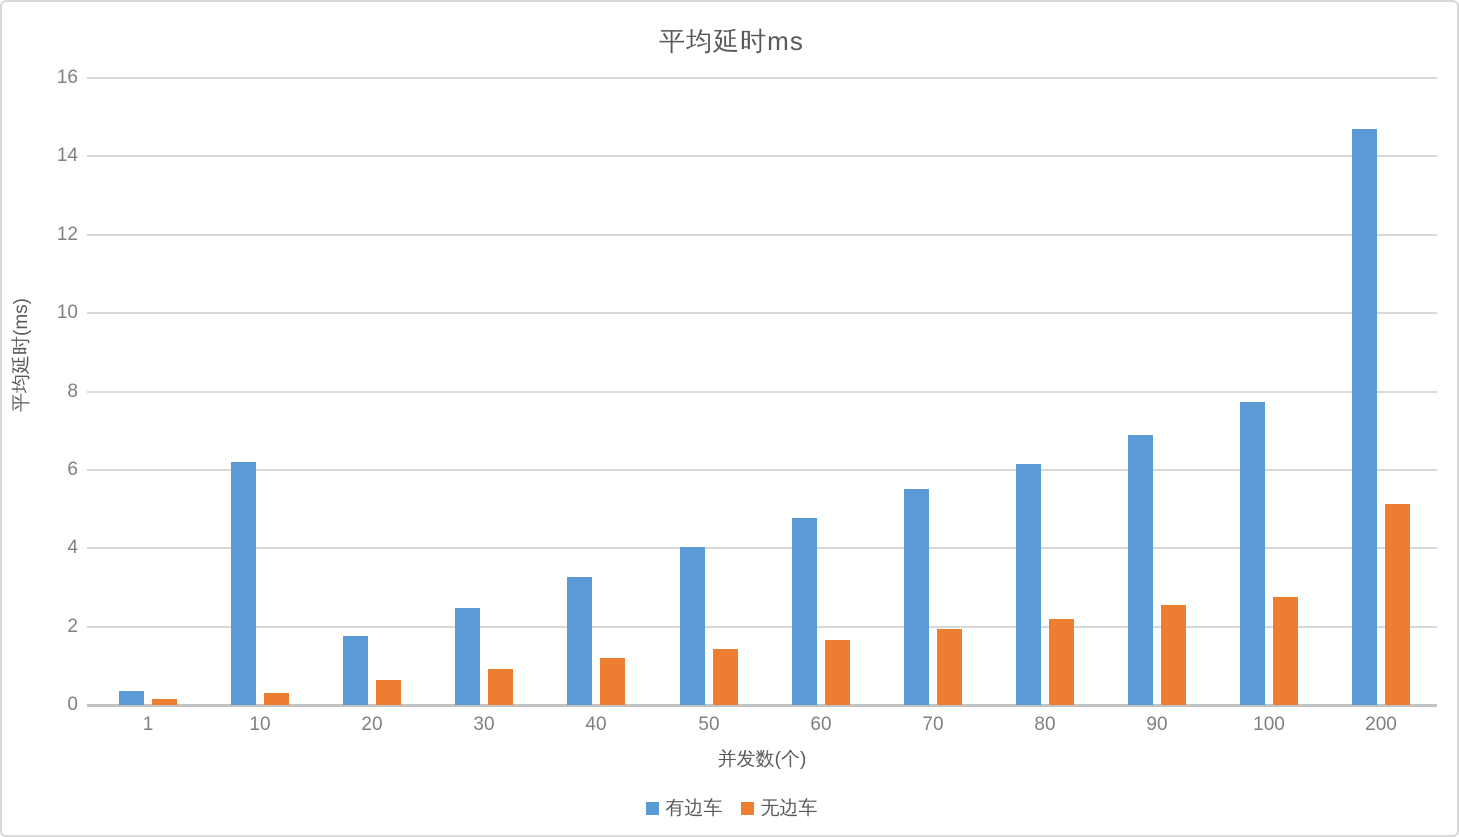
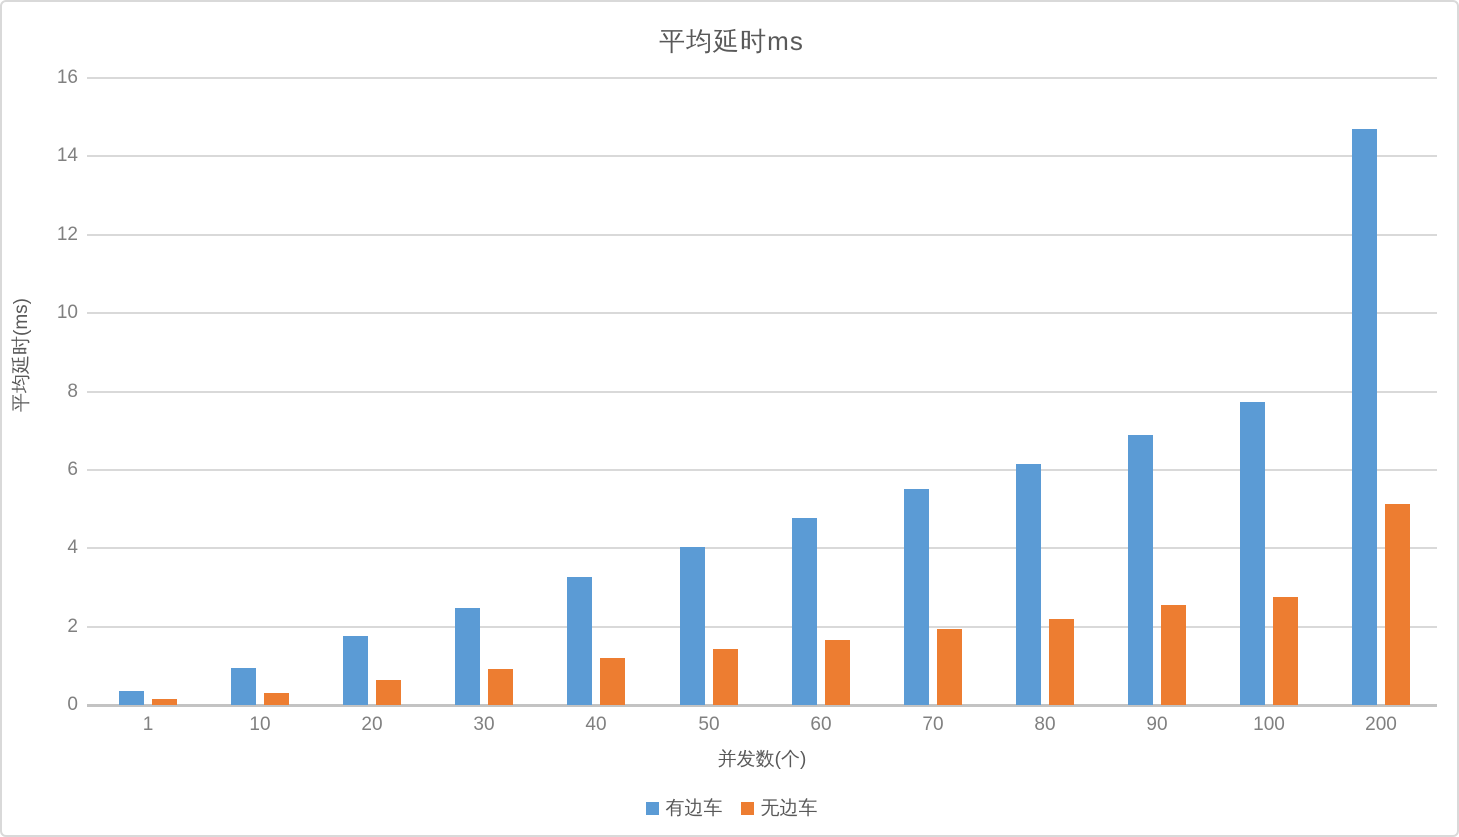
有边车/10: 6.2 -> 0.9
